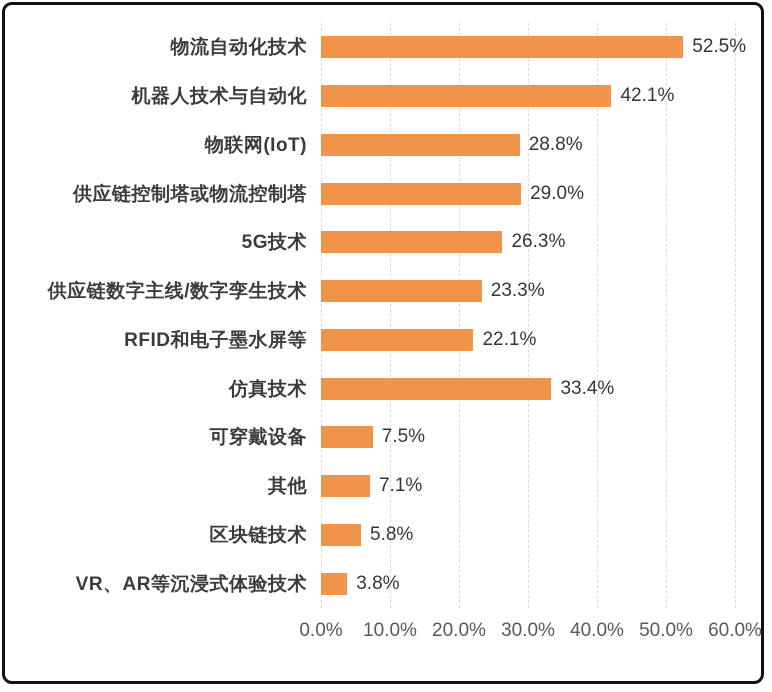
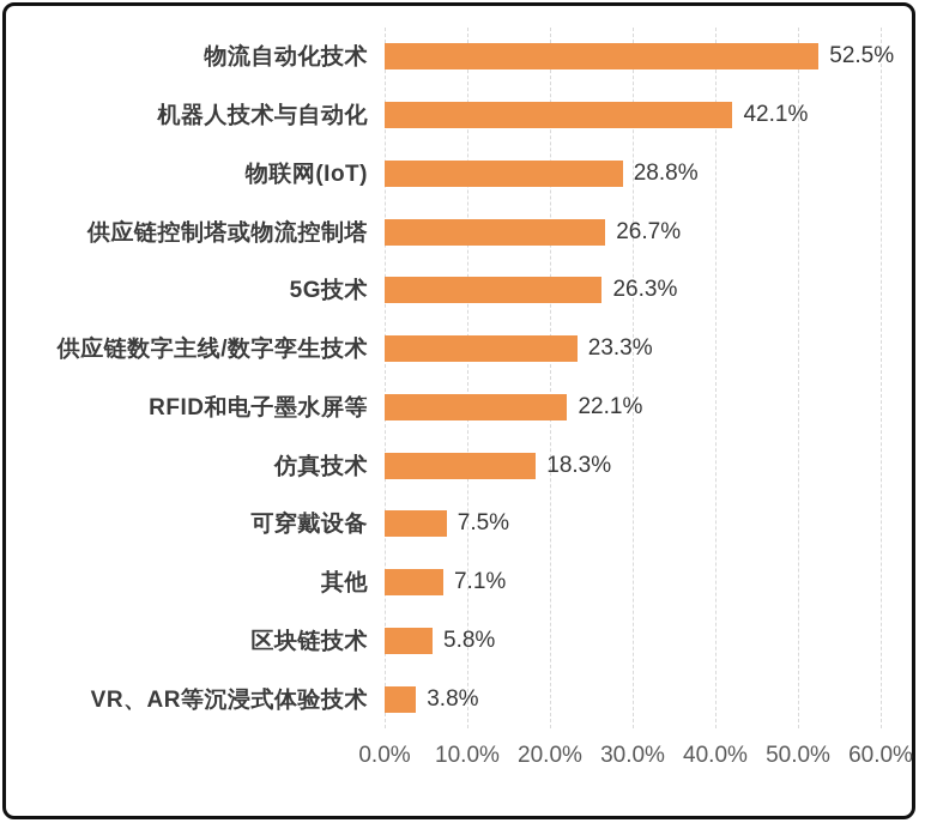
供应链控制塔或物流控制塔: 29.0% -> 26.7%
仿真技术: 33.4% -> 18.3%
